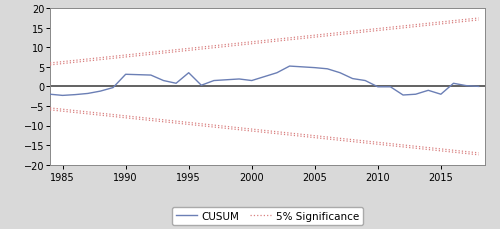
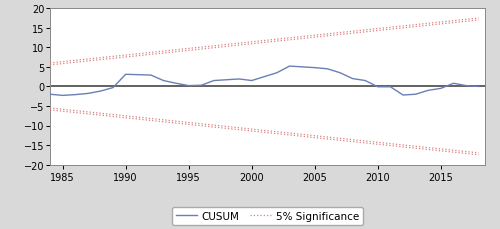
CUSUM/1995: 3.5 -> 0.2
CUSUM/2015: -2.0 -> -0.5
